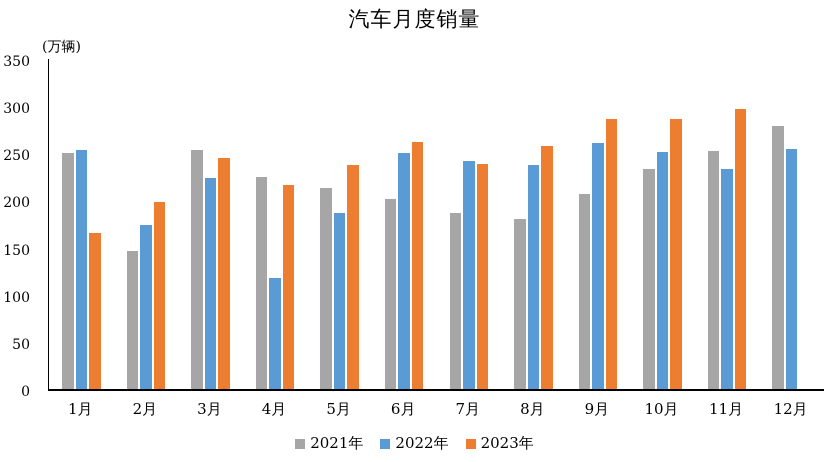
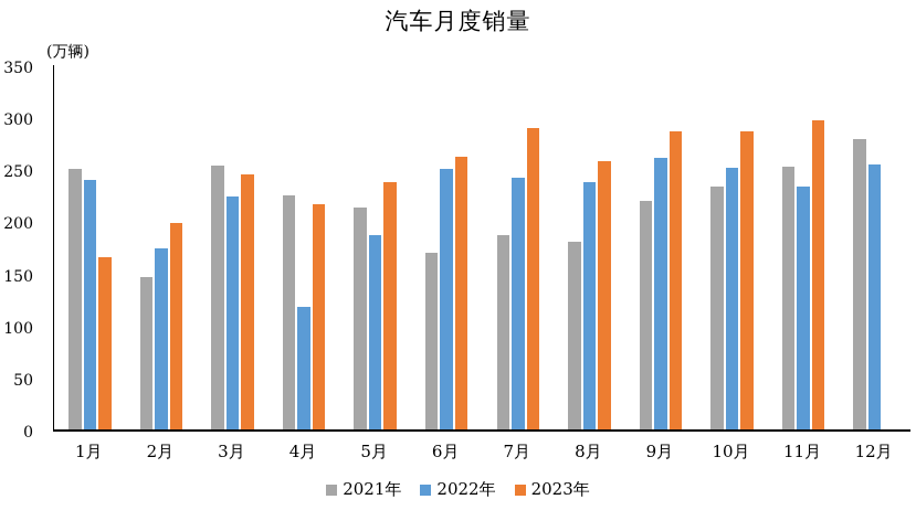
2022年/1月: 250 -> 240
2021年/6月: 200 -> 170
2023年/7月: 240 -> 290
2021年/9月: 210 -> 220
